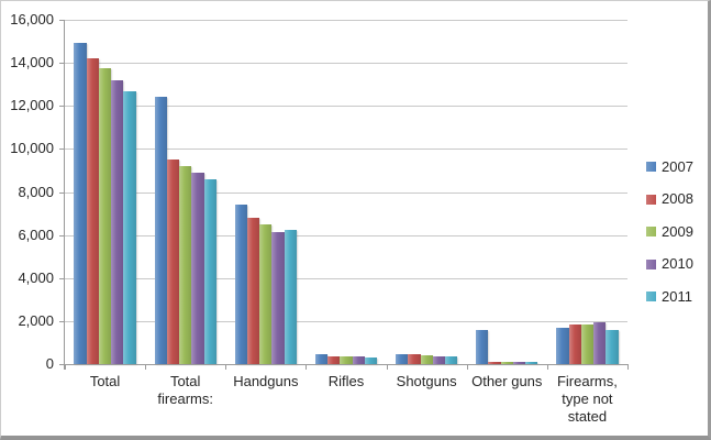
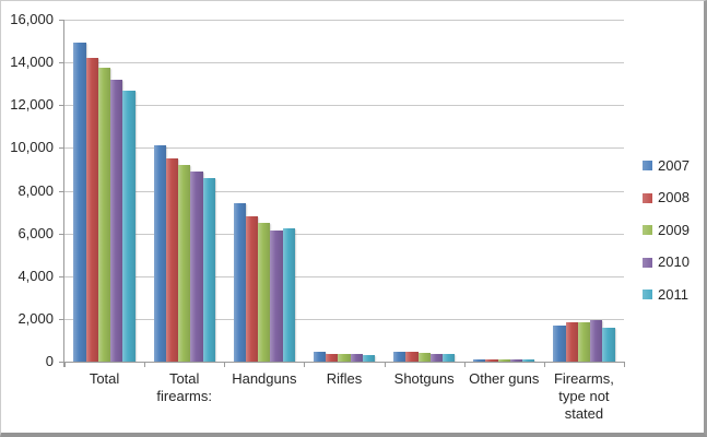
2007/Total firearms:: 12400 -> 10100
2007/Other guns: 1600 -> 100
